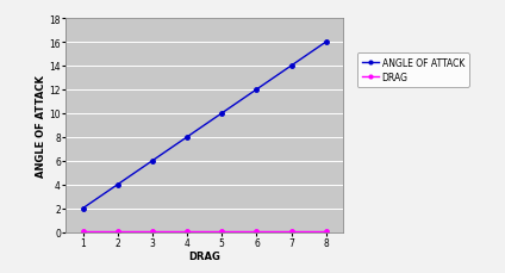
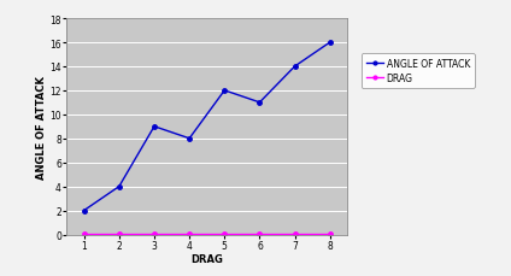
ANGLE OF ATTACK/3: 6 -> 9
ANGLE OF ATTACK/5: 10 -> 12
ANGLE OF ATTACK/6: 12 -> 11
